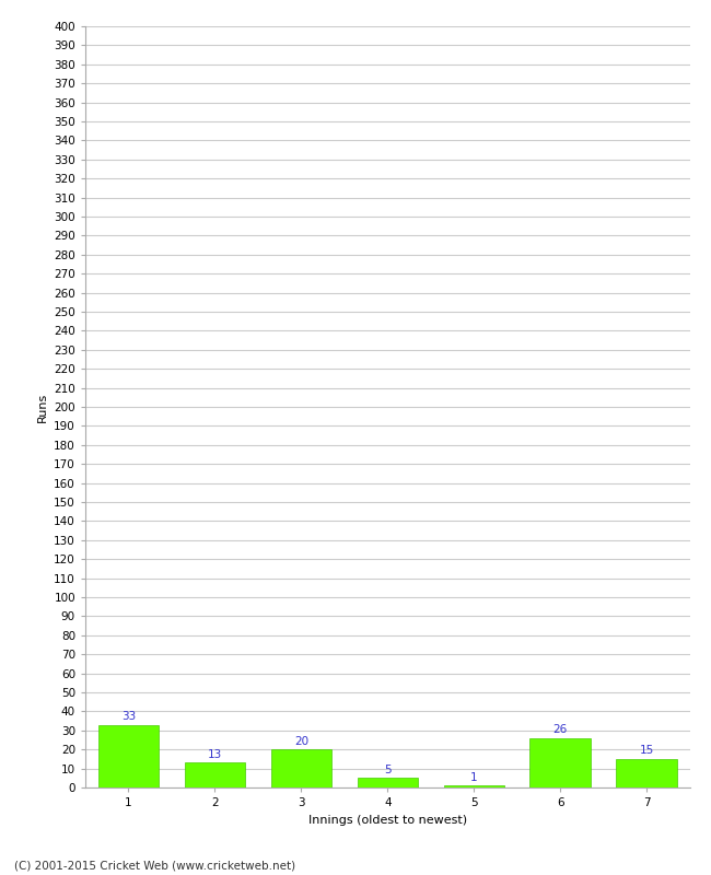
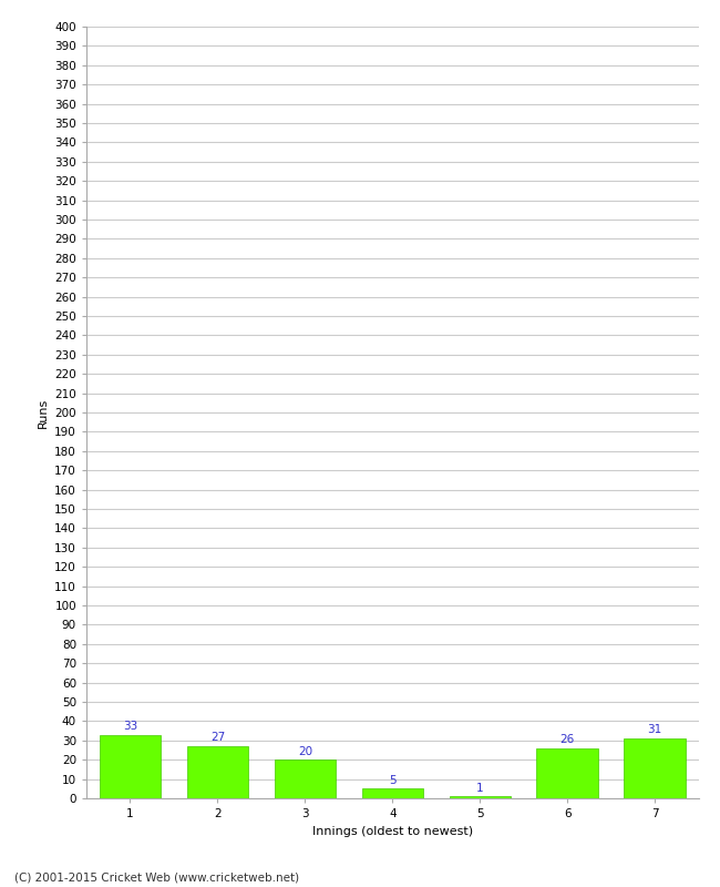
2: 13 -> 27
7: 15 -> 31
